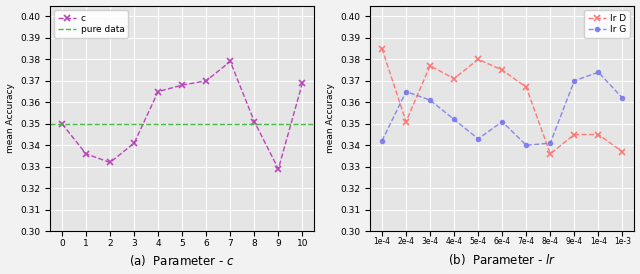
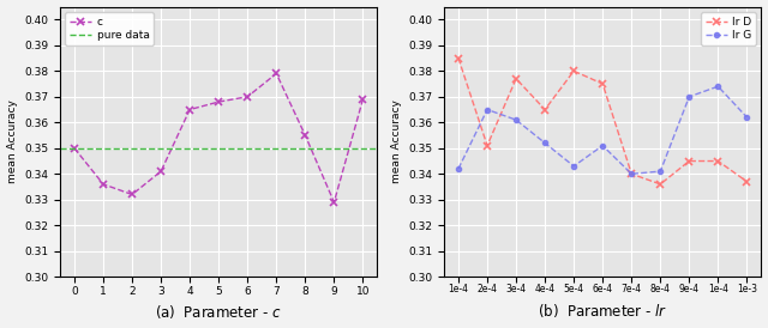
8: 0.351 -> 0.355
lr D/4e-4: 0.371 -> 0.365
lr D/7e-4: 0.367 -> 0.340
